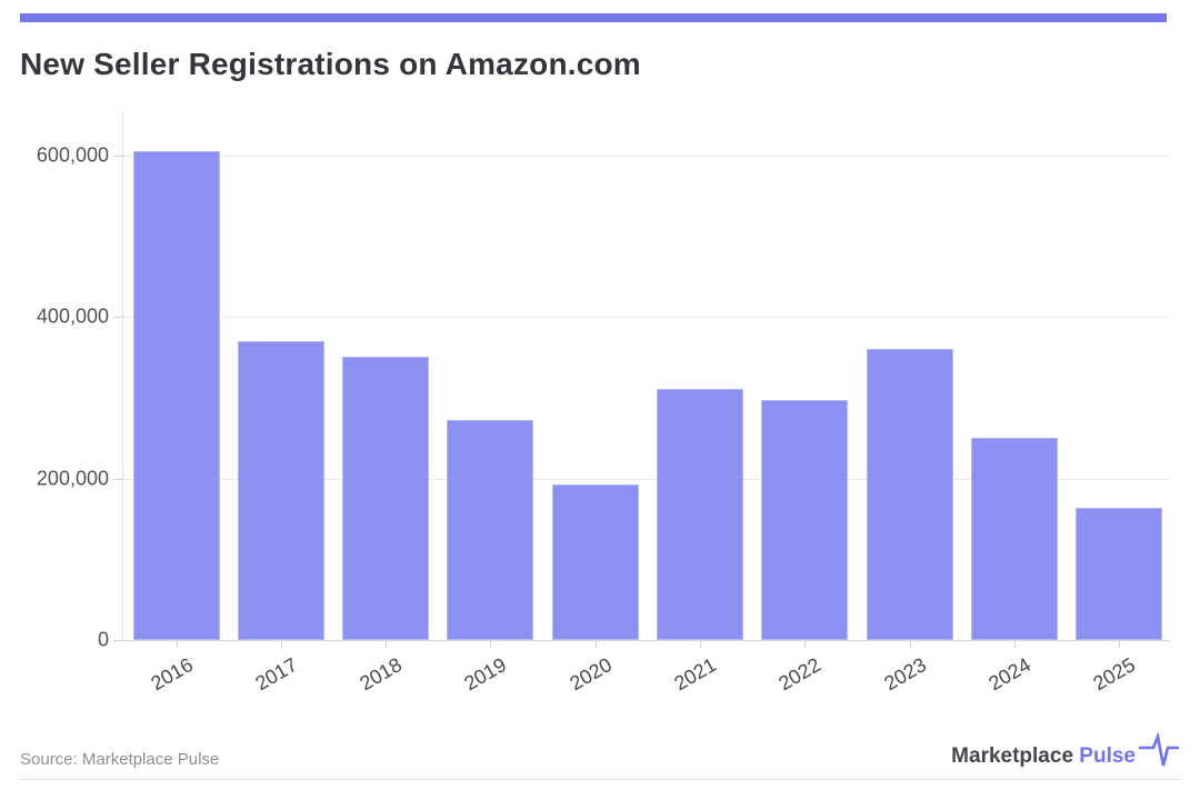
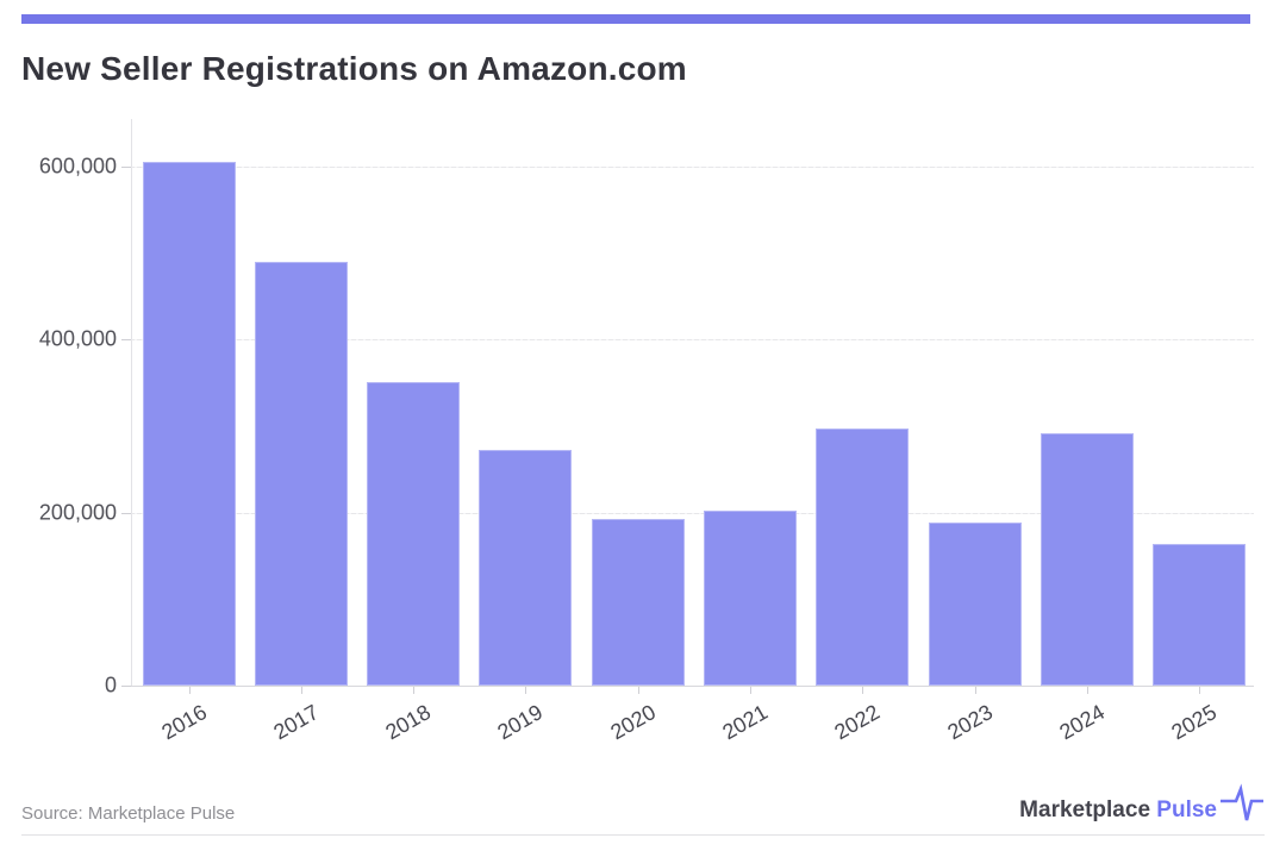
2017: 370000 -> 490000
2021: 310000 -> 200000
2023: 360000 -> 190000
2024: 250000 -> 290000
